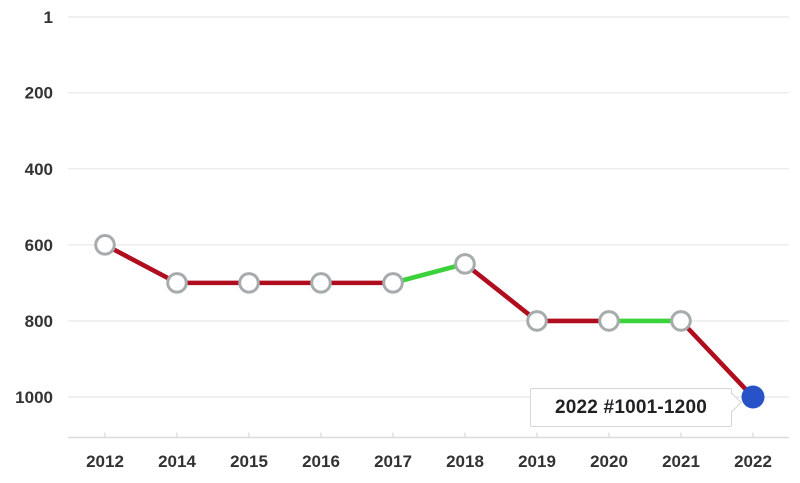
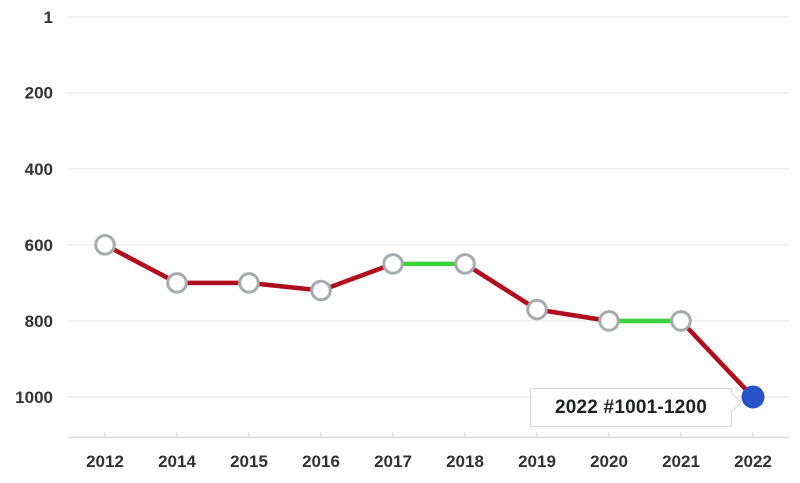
2016: 700 -> 720
2017: 700 -> 650
2019: 800 -> 770
